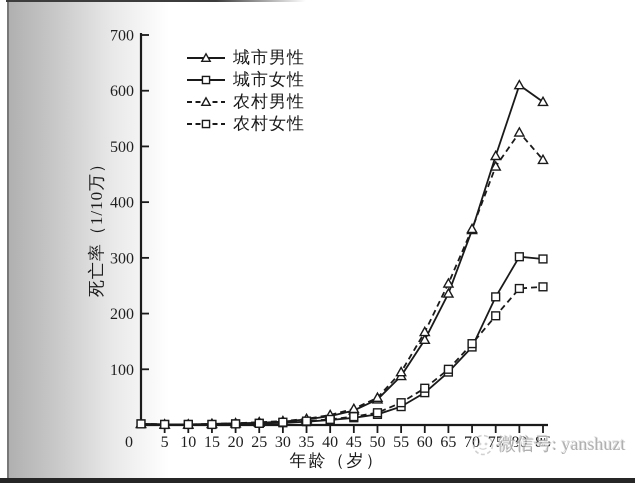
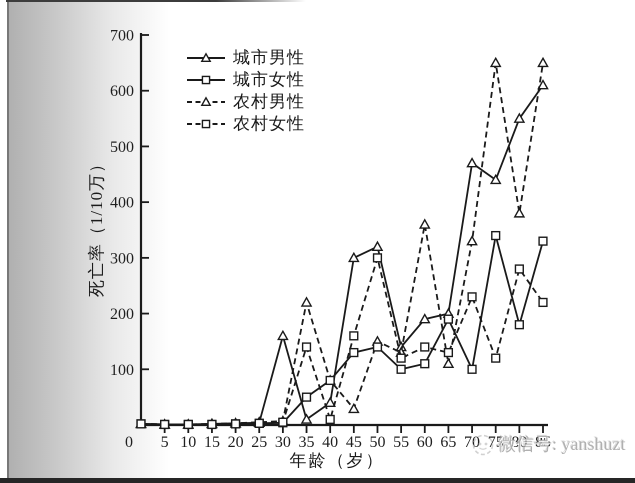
城市男性/30: 10 -> 160
城市女性/35: 10 -> 50
农村男性/35: 10 -> 220
农村女性/35: 10 -> 140
城市男性/40: 20 -> 40
城市女性/40: 10 -> 80
农村男性/40: 20 -> 80
城市男性/45: 30 -> 300
城市女性/45: 10 -> 130
农村女性/45: 20 -> 160
城市男性/50: 50 -> 320
城市女性/50: 20 -> 140
农村男性/50: 50 -> 150
农村女性/50: 20 -> 300
城市男性/55: 90 -> 140
城市女性/55: 30 -> 100
农村男性/55: 100 -> 130
农村女性/55: 40 -> 120
城市男性/60: 150 -> 190
城市女性/60: 60 -> 110
农村男性/60: 170 -> 360
农村女性/60: 70 -> 140
城市男性/65: 240 -> 200
城市女性/65: 100 -> 190
农村男性/65: 250 -> 110
农村女性/65: 100 -> 130
城市男性/70: 350 -> 470
城市女性/70: 140 -> 100
农村男性/70: 350 -> 330
农村女性/70: 150 -> 230
城市男性/75: 480 -> 440
城市女性/75: 230 -> 340
农村男性/75: 460 -> 650
农村女性/75: 200 -> 120
城市男性/80: 610 -> 550
城市女性/80: 300 -> 180
农村男性/80: 520 -> 380
农村女性/80: 240 -> 280
城市男性/85: 580 -> 610
城市女性/85: 300 -> 330
农村男性/85: 480 -> 650
农村女性/85: 250 -> 220
